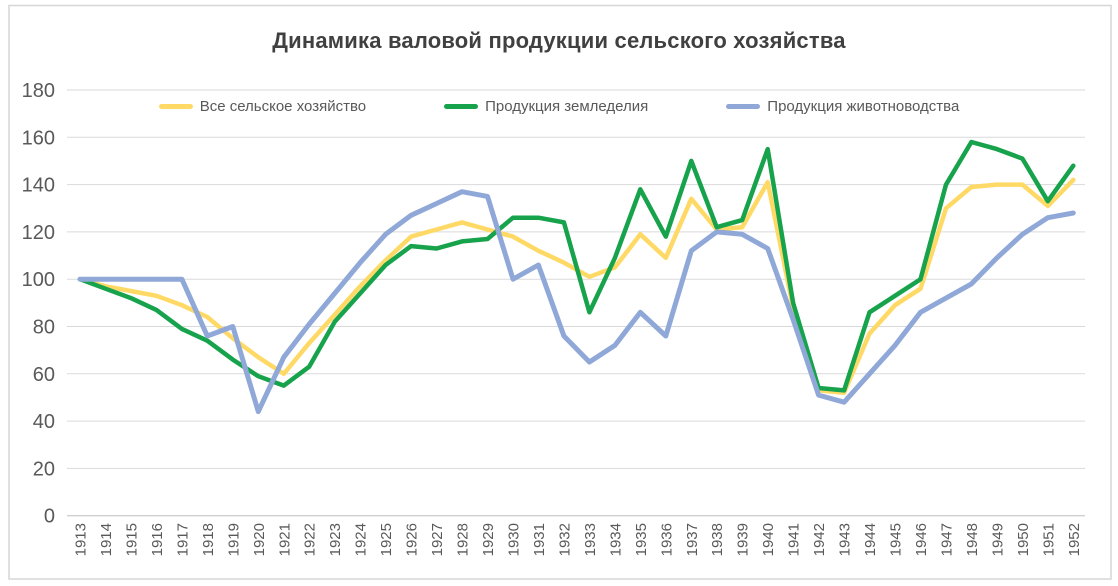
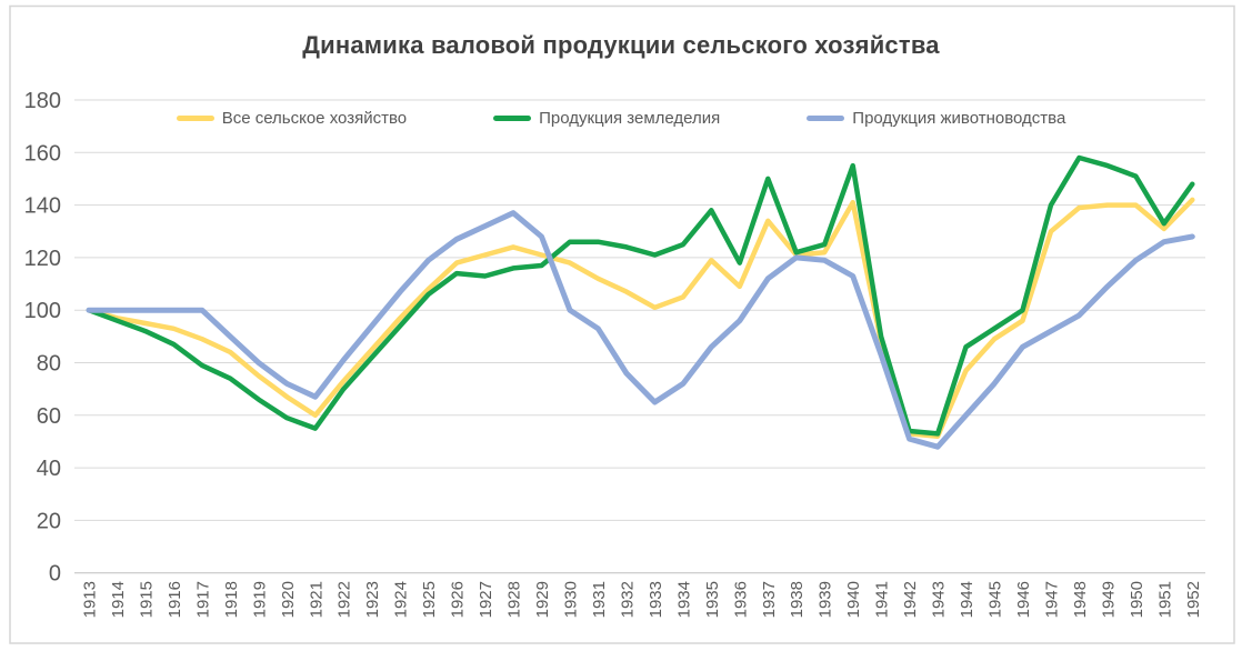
Продукция животноводства/1918: 76 -> 90
Продукция животноводства/1920: 44 -> 72
Продукция земледелия/1922: 63 -> 70
Продукция животноводства/1929: 135 -> 128
Продукция животноводства/1931: 106 -> 93
Продукция земледелия/1933: 86 -> 121
Продукция земледелия/1934: 109 -> 125
Продукция животноводства/1936: 76 -> 96
